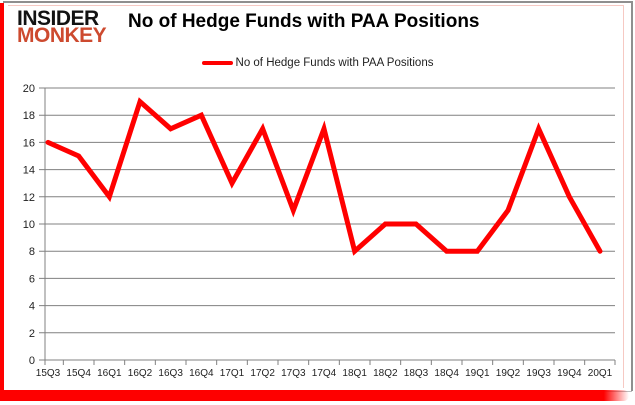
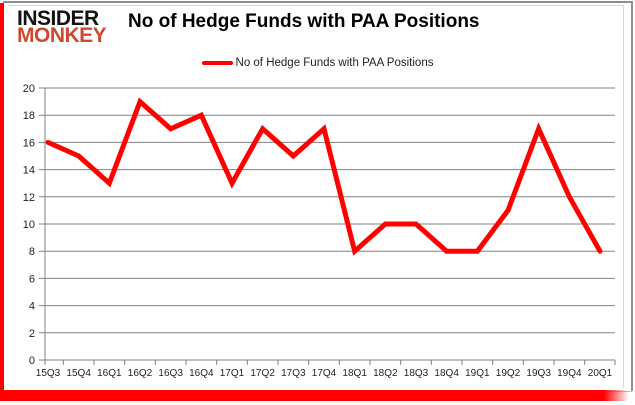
16Q1: 12 -> 13
17Q3: 11 -> 15
